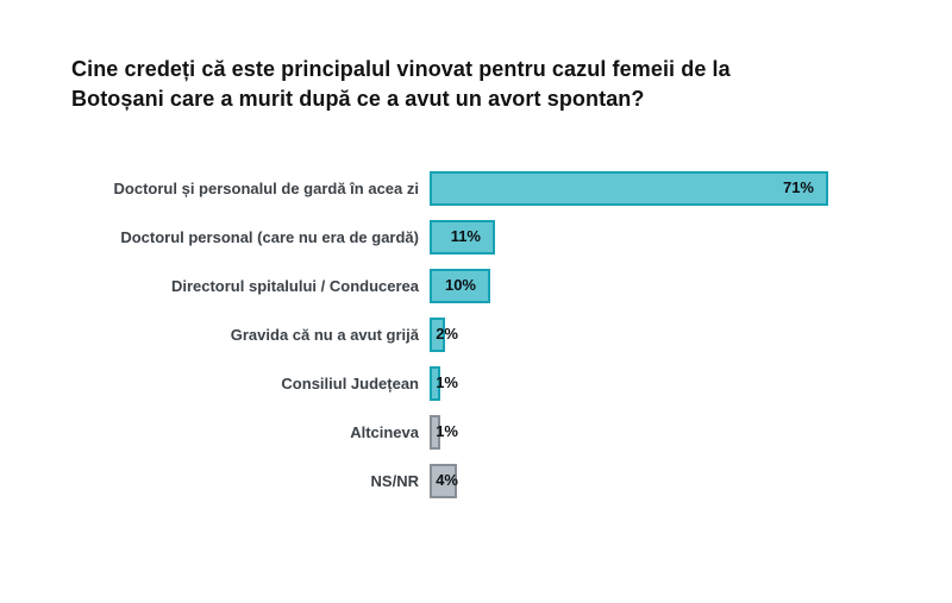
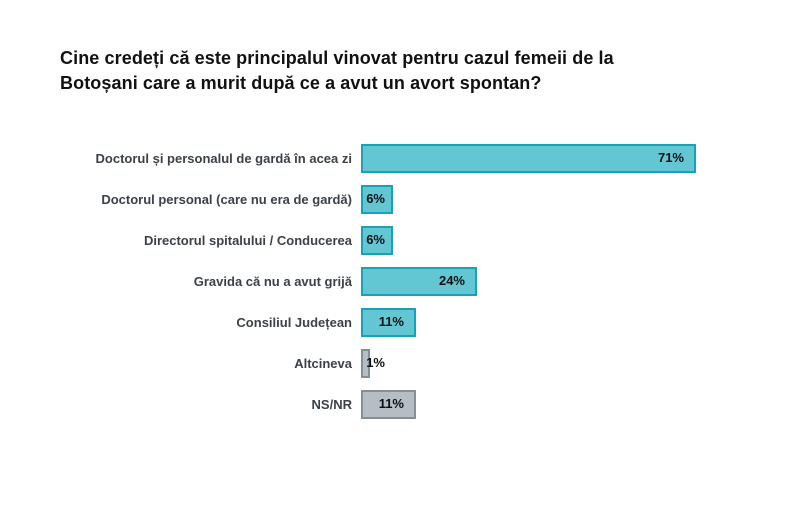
Doctorul personal (care nu era de gardă): 11% -> 6%
Directorul spitalului / Conducerea: 10% -> 6%
Gravida că nu a avut grijă: 2% -> 24%
Consiliul Județean: 1% -> 11%
NS/NR: 4% -> 11%
